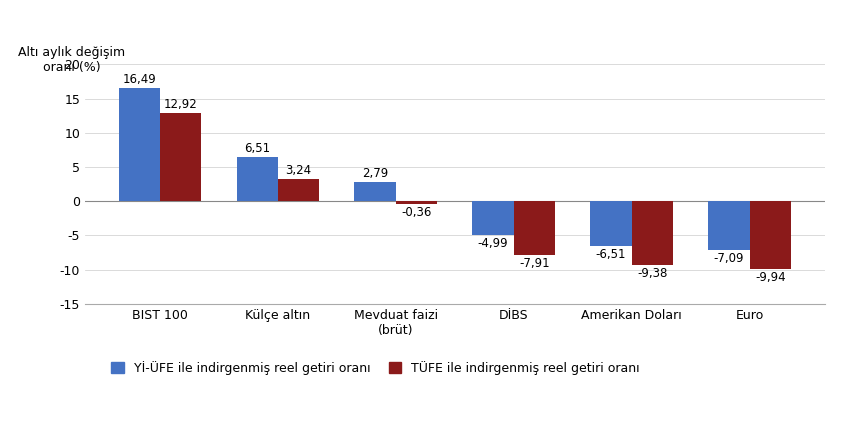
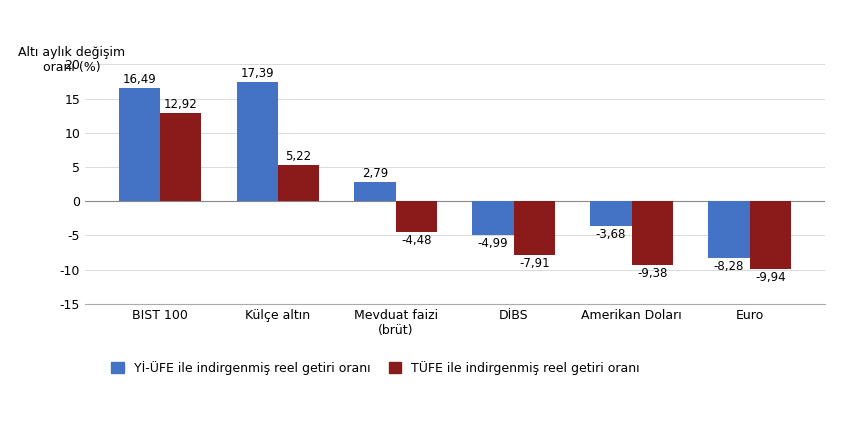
Yİ-ÜFE ile indirgenmiş reel getiri oranı/Külçe altın: 6,51 -> 17,39
TÜFE ile indirgenmiş reel getiri oranı/Külçe altın: 3,24 -> 5,22
TÜFE ile indirgenmiş reel getiri oranı/Mevduat faizi (brüt): -0,36 -> -4,48
Yİ-ÜFE ile indirgenmiş reel getiri oranı/Amerikan Doları: -6,51 -> -3,68
Yİ-ÜFE ile indirgenmiş reel getiri oranı/Euro: -7,09 -> -8,28
